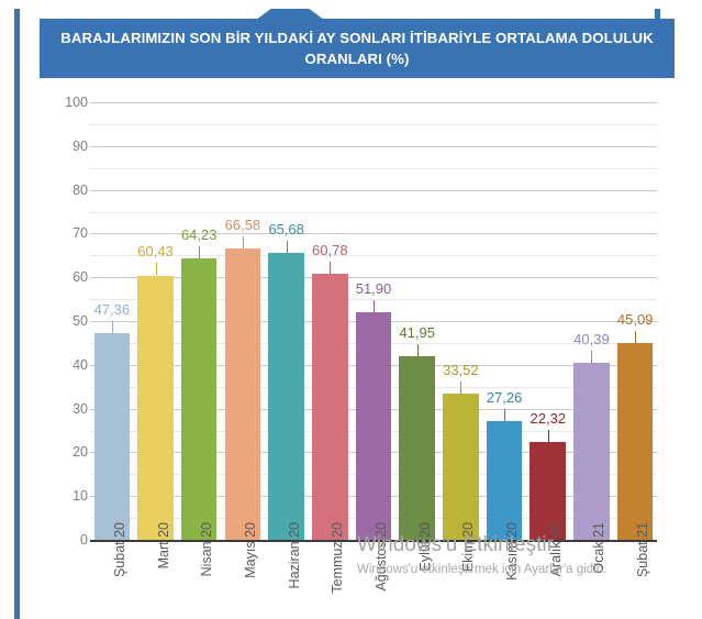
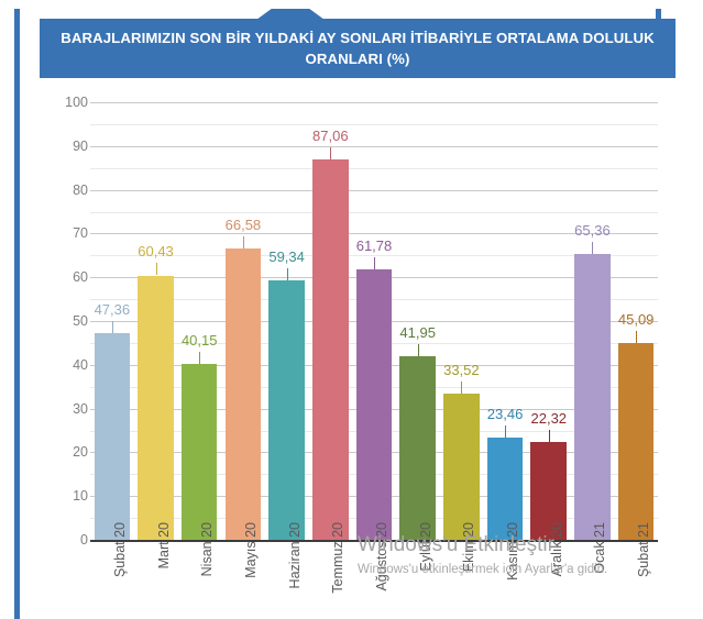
Nisan 20: 64,23 -> 40,15
Haziran 20: 65,68 -> 59,34
Temmuz 20: 60,78 -> 87,06
Ağustos 20: 51,90 -> 61,78
Kasım 20: 27,26 -> 23,46
Ocak 21: 40,39 -> 65,36
